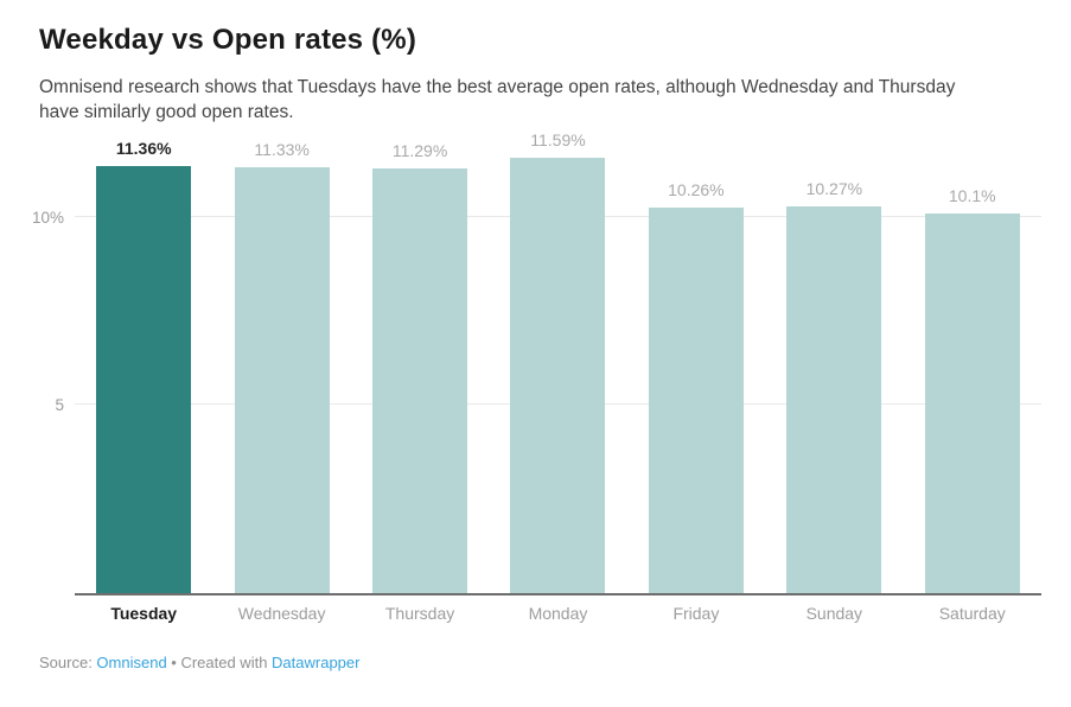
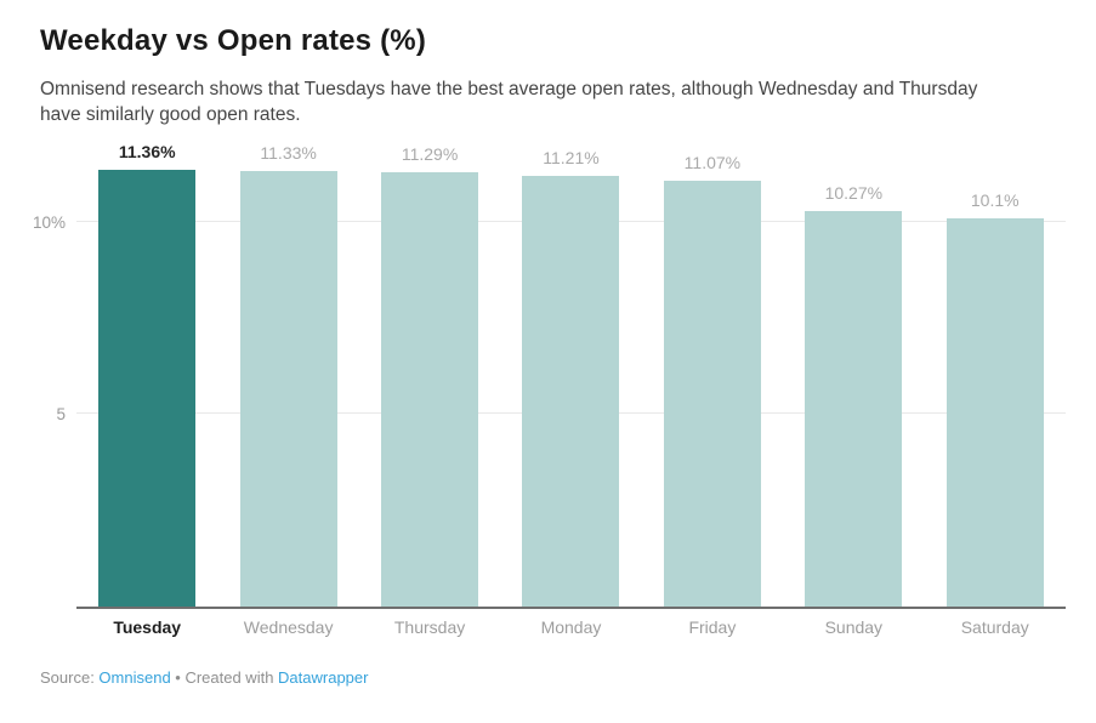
Monday: 11.59% -> 11.21%
Friday: 10.26% -> 11.07%
